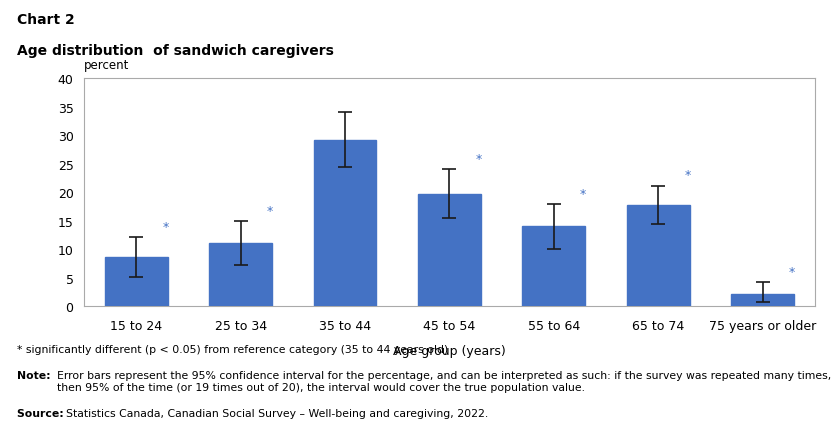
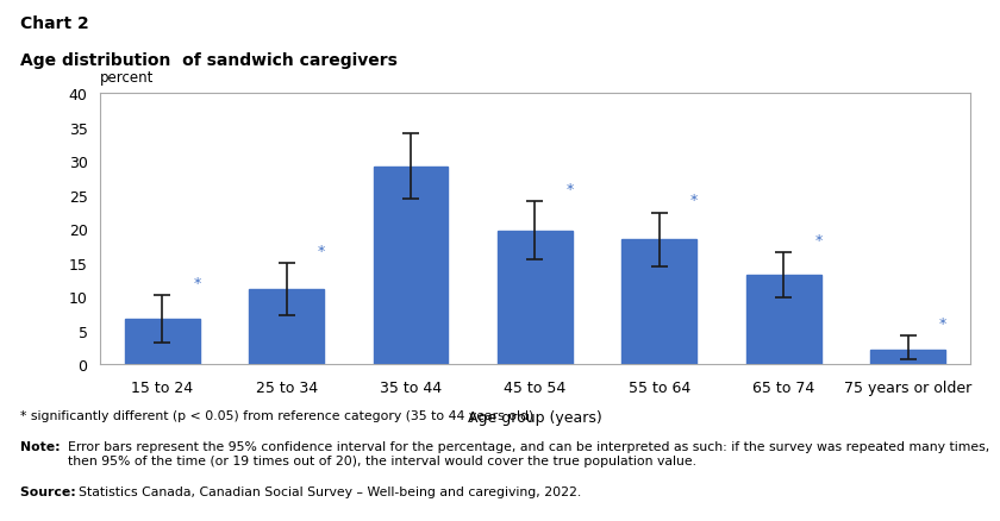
15 to 24: 8.6 -> 6.7
55 to 64: 14.0 -> 18.4
65 to 74: 17.8 -> 13.2
